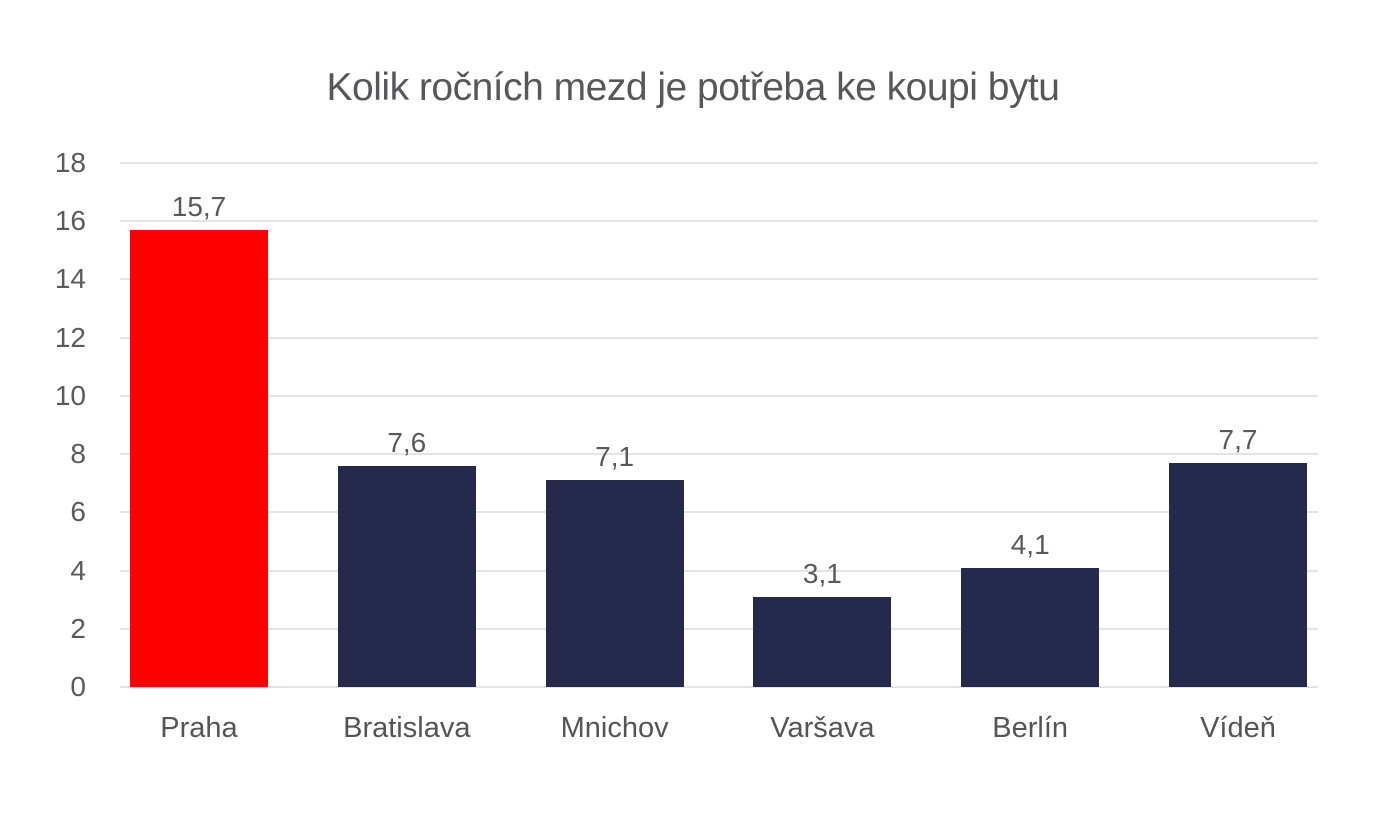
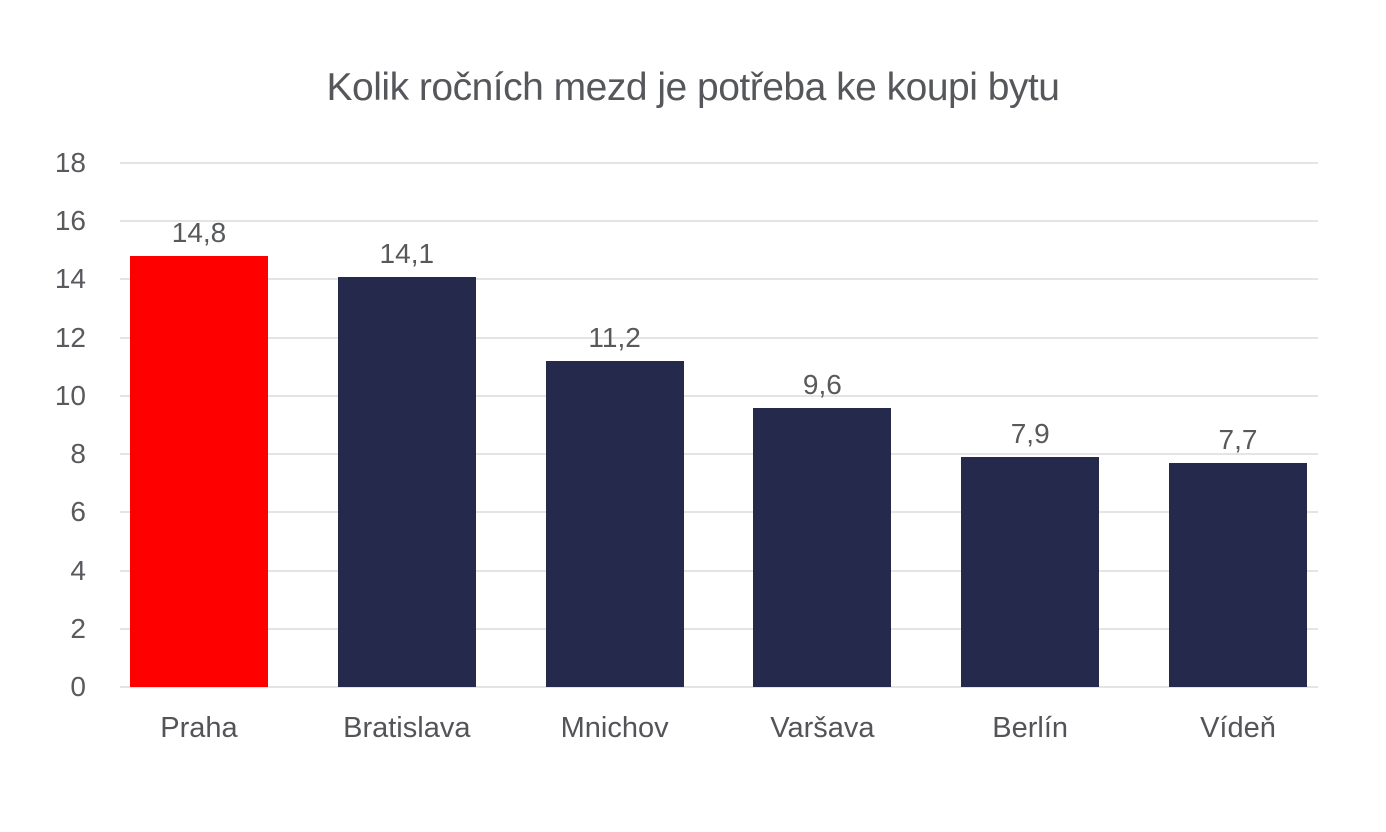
Praha: 15,7 -> 14,8
Bratislava: 7,6 -> 14,1
Mnichov: 7,1 -> 11,2
Varšava: 3,1 -> 9,6
Berlín: 4,1 -> 7,9
